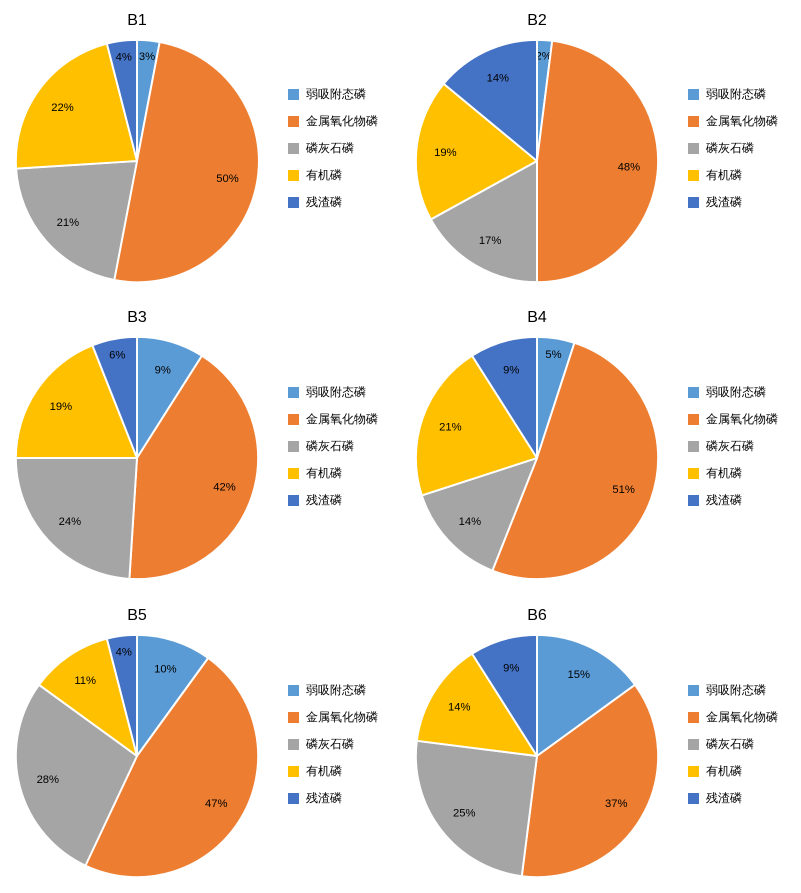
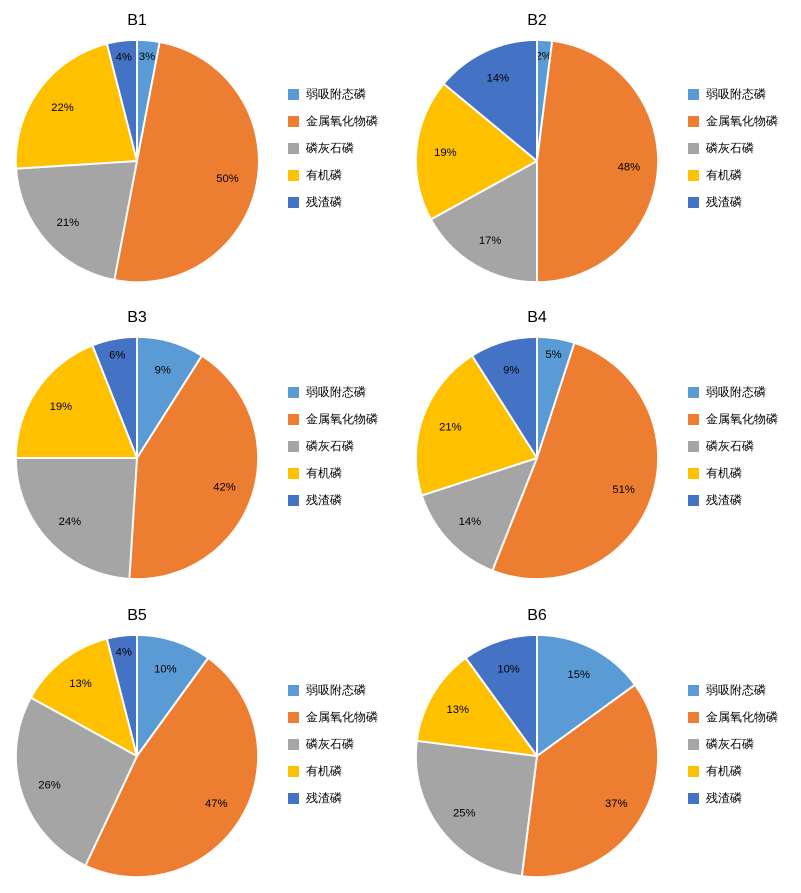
B5/磷灰石磷: 28% -> 26%
B5/有机磷: 11% -> 13%
B6/有机磷: 14% -> 13%
B6/残渣磷: 9% -> 10%
